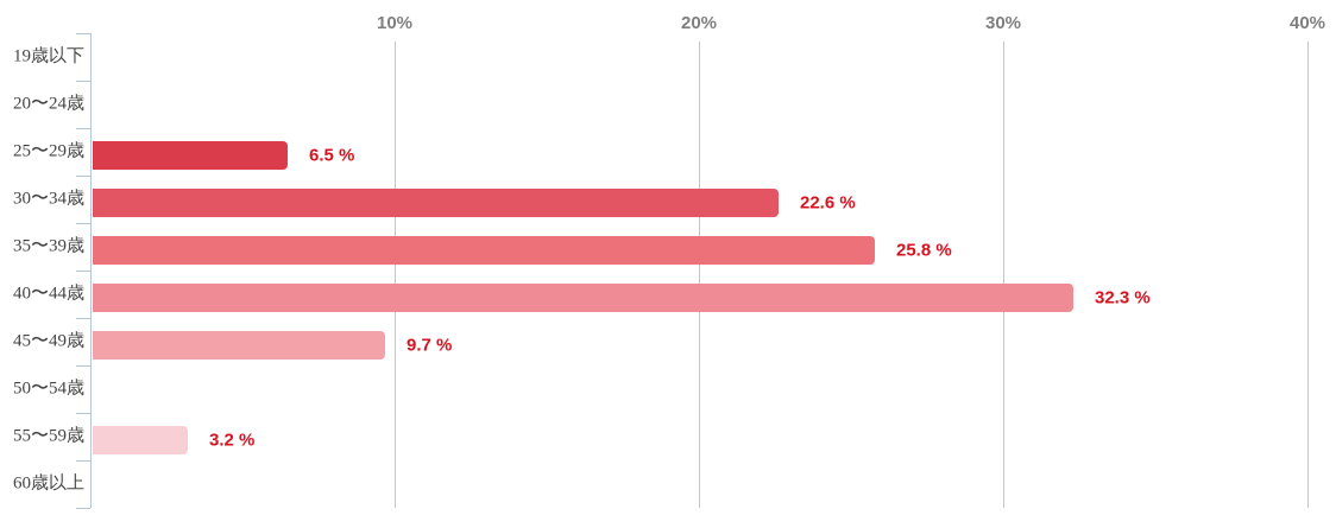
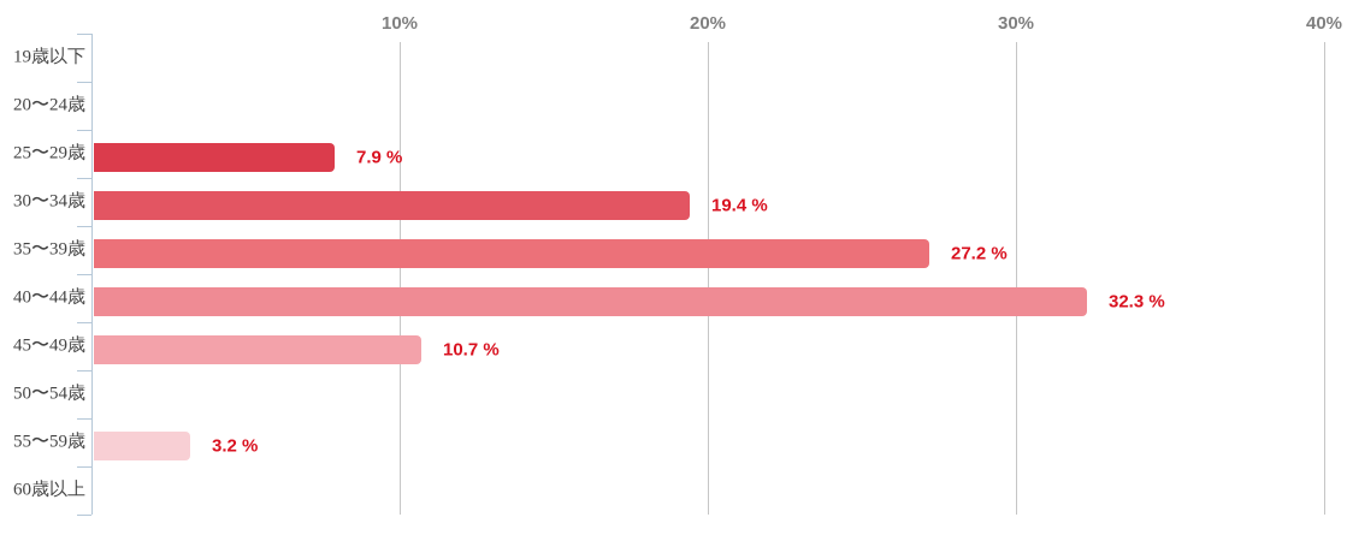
25〜29歳: 6.5 -> 7.9
30〜34歳: 22.6 -> 19.4
35〜39歳: 25.8 -> 27.2
45〜49歳: 9.7 -> 10.7
